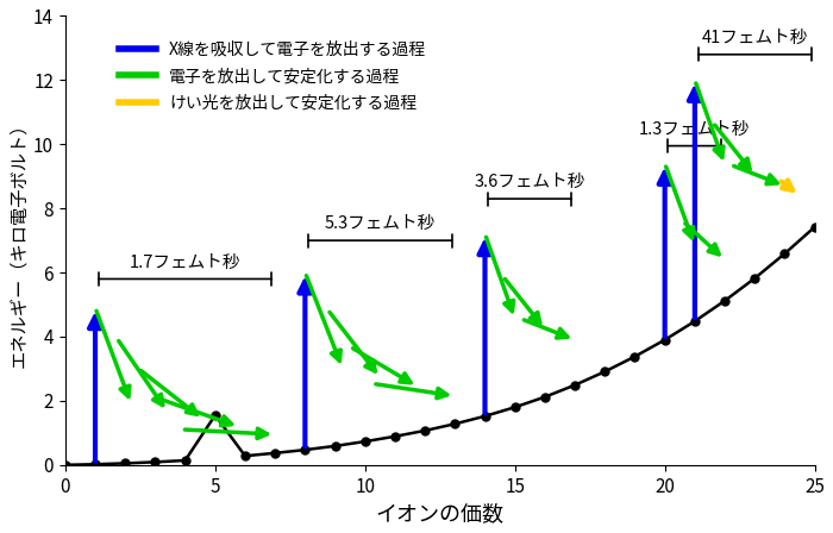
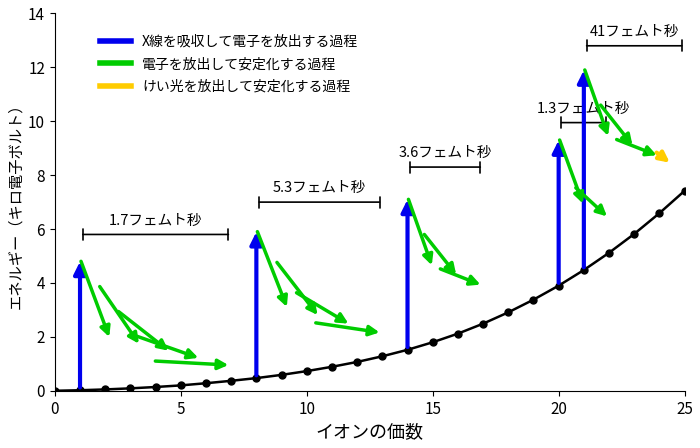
5: 1.55 -> 0.20
